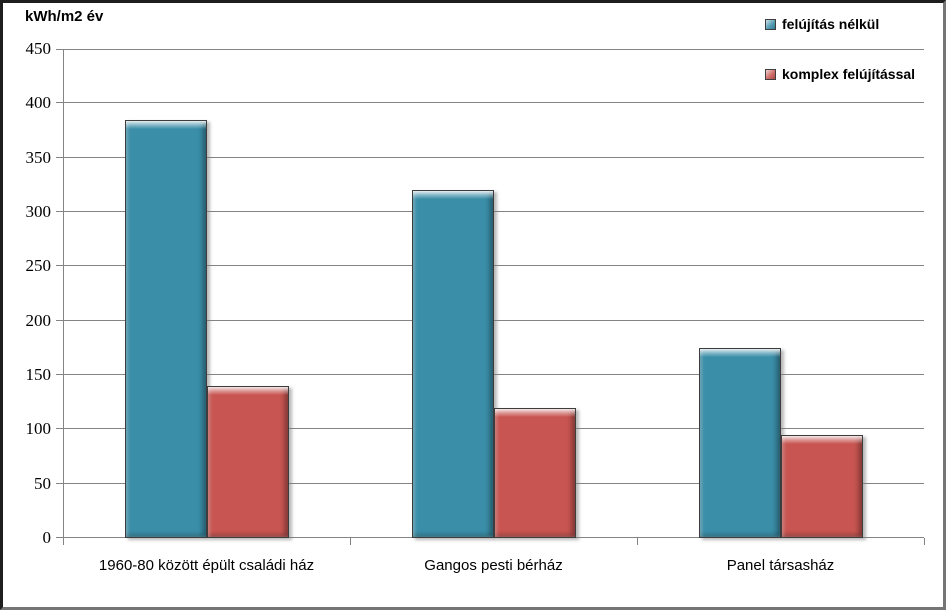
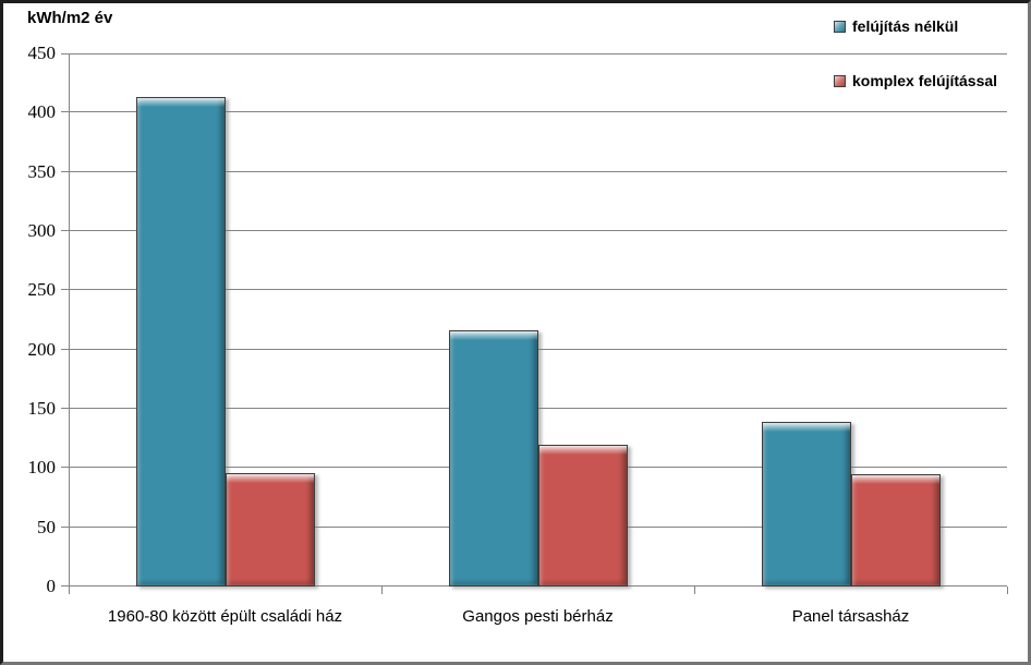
felújítás nélkül/1960-80 között épült családi ház: 385 -> 413
komplex felújítással/1960-80 között épült családi ház: 140 -> 96
felújítás nélkül/Gangos pesti bérház: 320 -> 216
felújítás nélkül/Panel társasház: 175 -> 139
